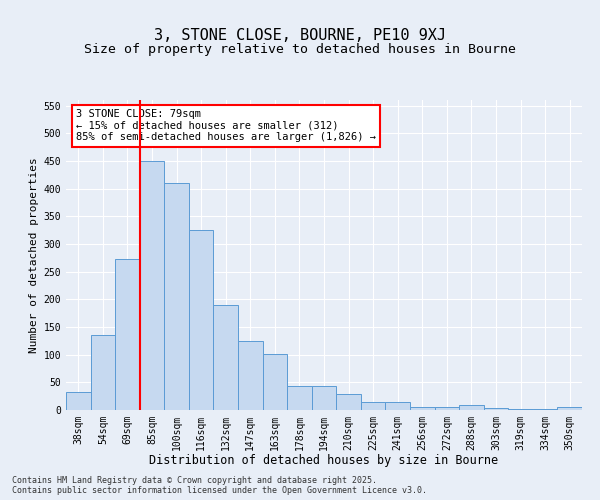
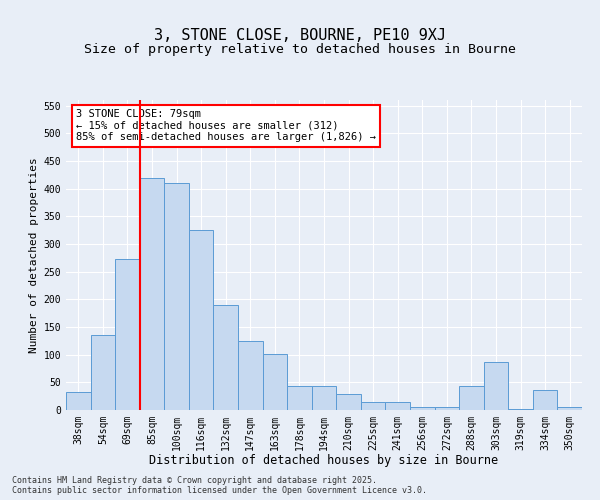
85sqm: 449 -> 420
288sqm: 9 -> 44
303sqm: 4 -> 86
334sqm: 2 -> 36
